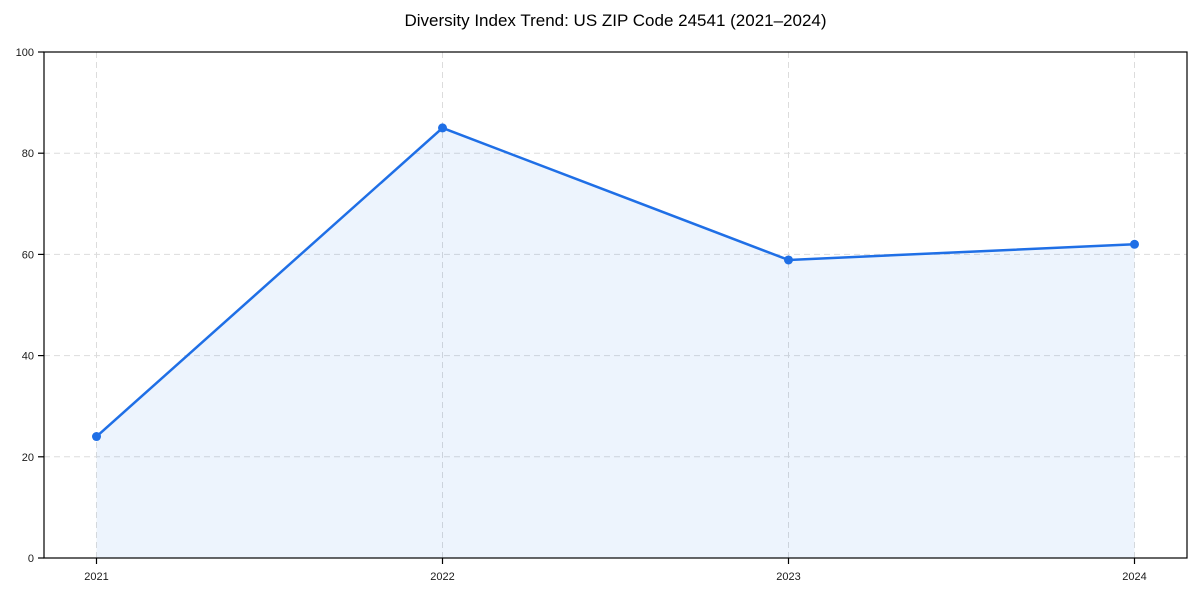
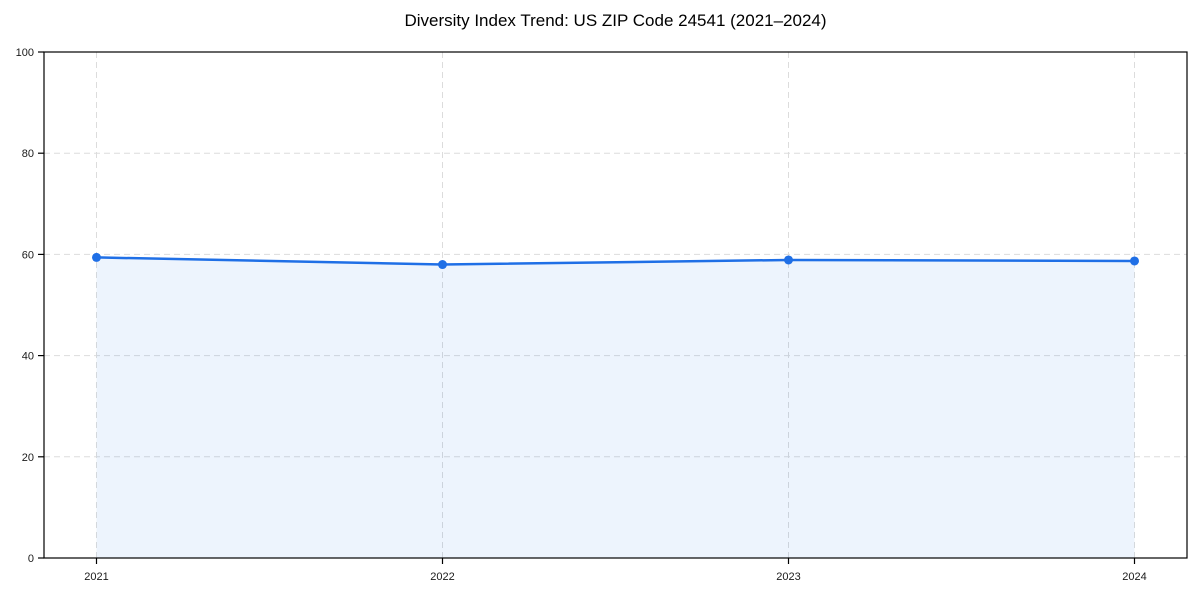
2021: 24 -> 59
2022: 85 -> 58
2024: 62 -> 59
